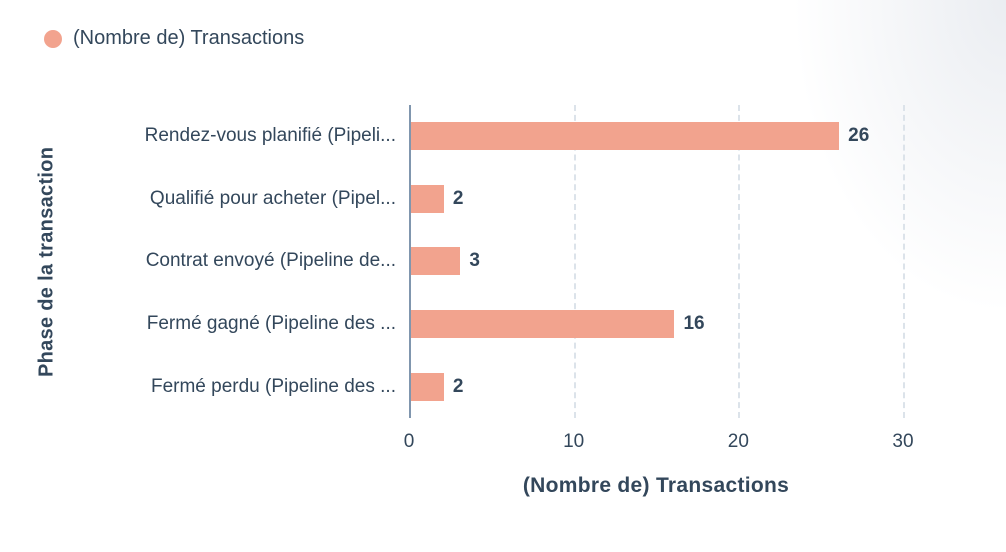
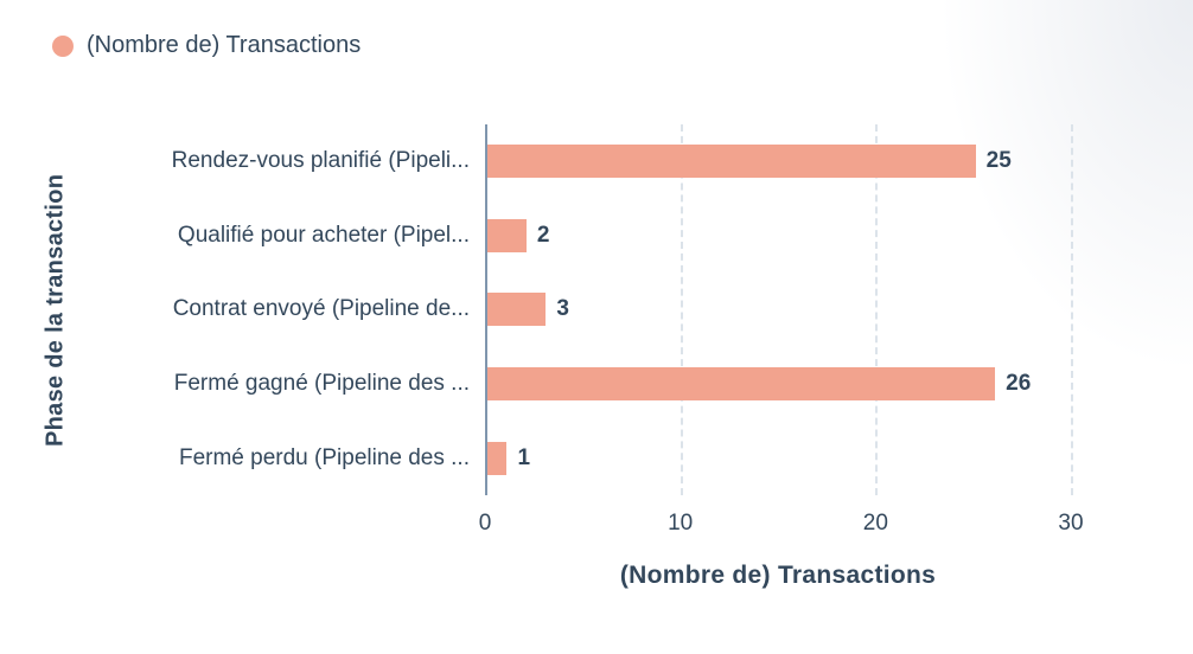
Rendez-vous planifié (Pipeli...: 26 -> 25
Fermé gagné (Pipeline des ...: 16 -> 26
Fermé perdu (Pipeline des ...: 2 -> 1
